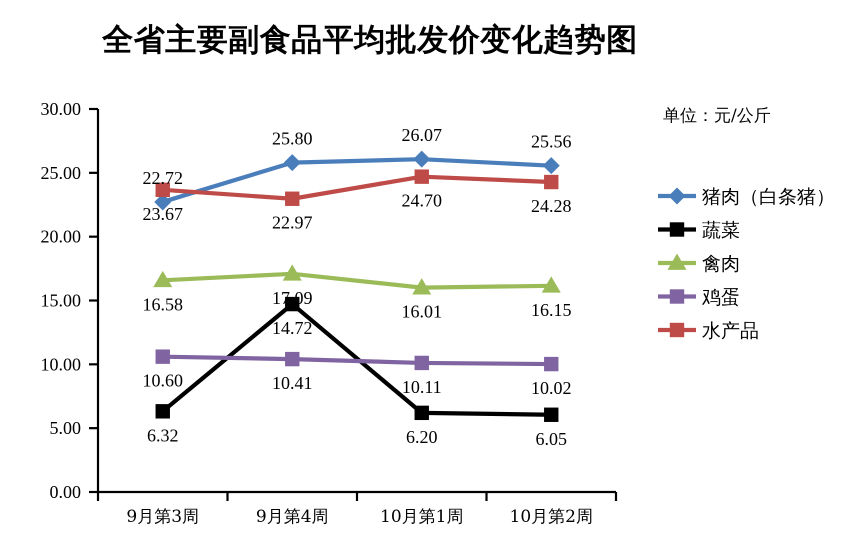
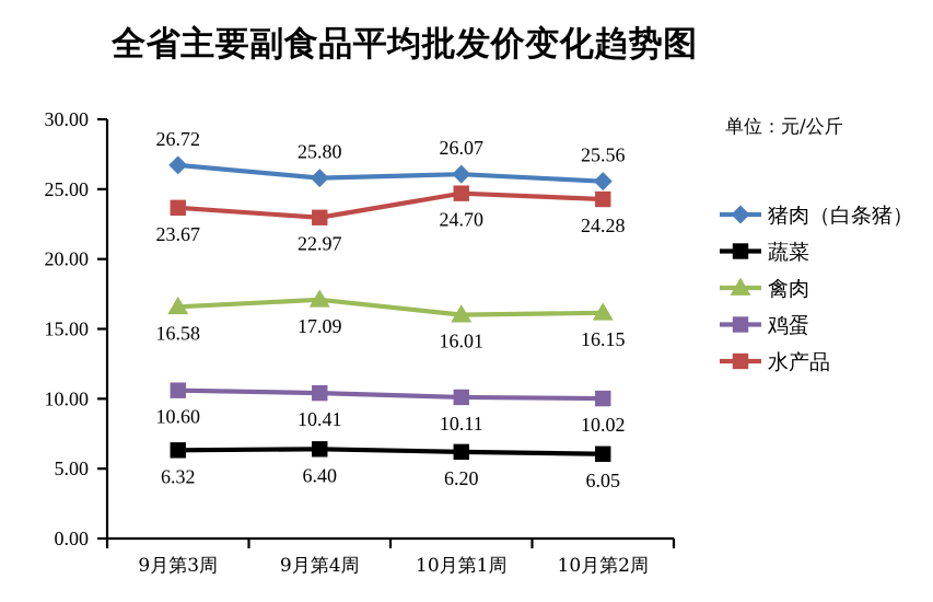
猪肉（白条猪）/9月第3周: 22.72 -> 26.72
蔬菜/9月第4周: 14.72 -> 6.40
